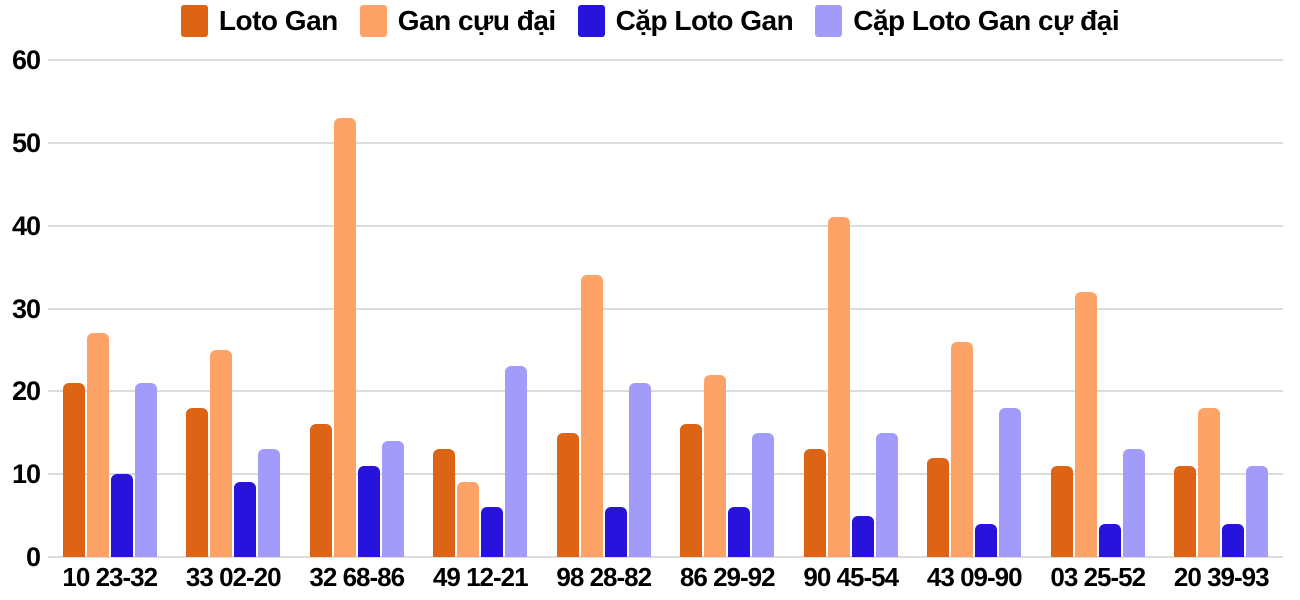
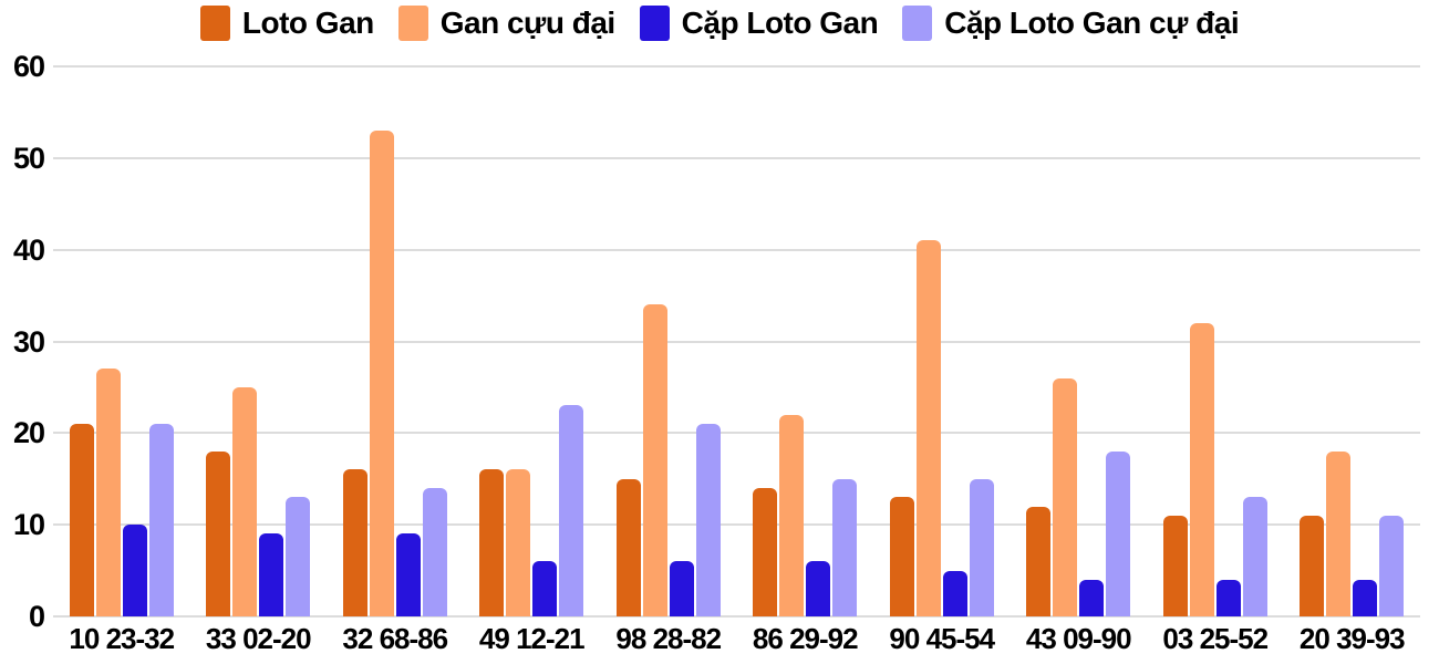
Cặp Loto Gan/32 68-86: 11 -> 9
Loto Gan/49 12-21: 13 -> 16
Gan cựu đại/49 12-21: 9 -> 16
Loto Gan/86 29-92: 16 -> 14
